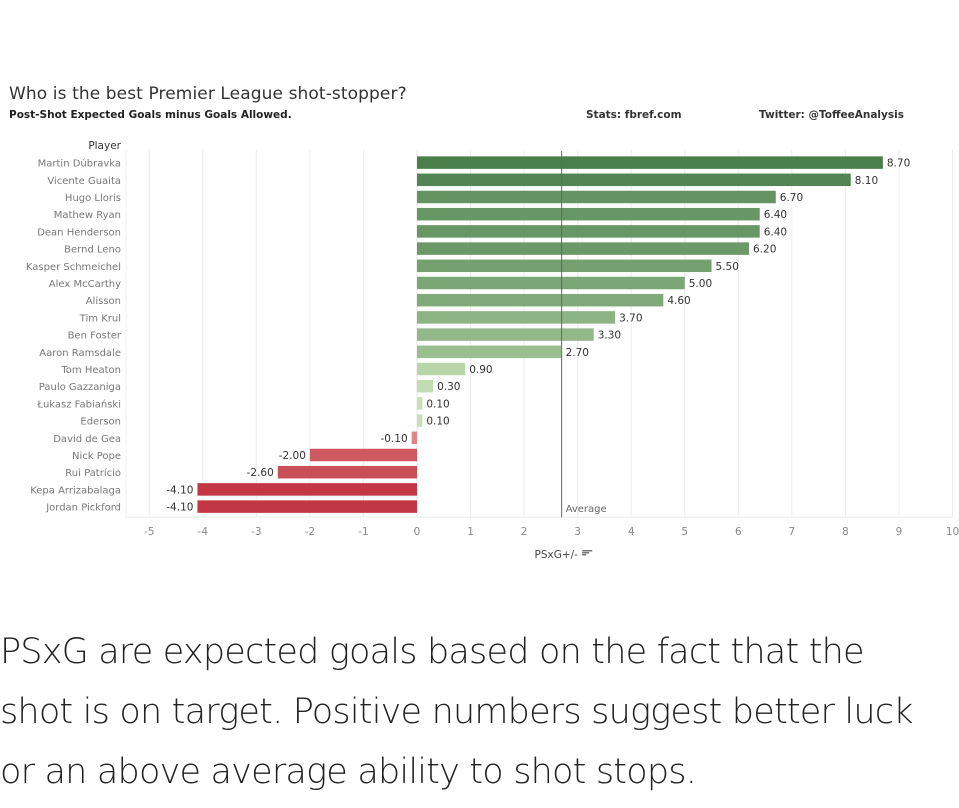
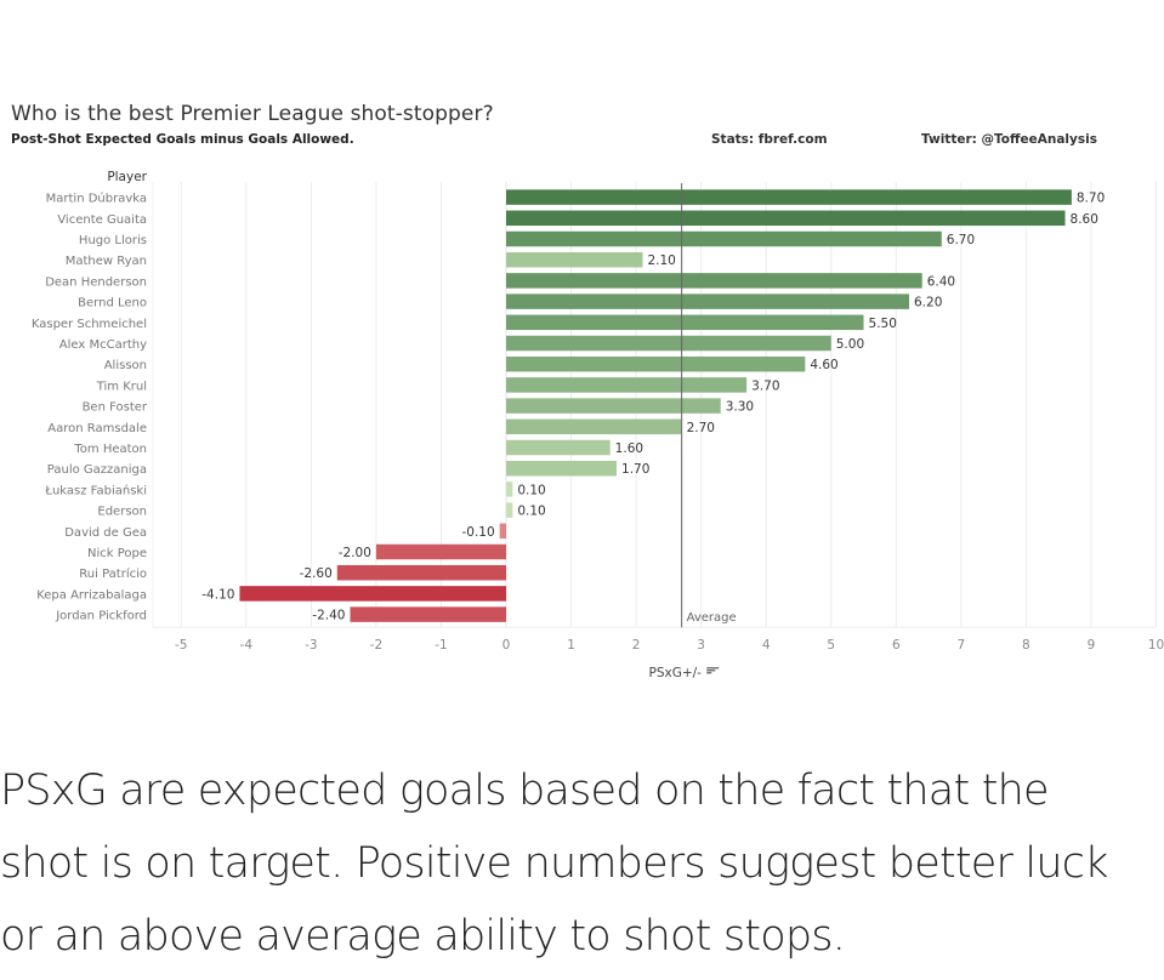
Vicente Guaita: 8.10 -> 8.60
Mathew Ryan: 6.40 -> 2.10
Tom Heaton: 0.90 -> 1.60
Paulo Gazzaniga: 0.30 -> 1.70
Jordan Pickford: -4.10 -> -2.40
